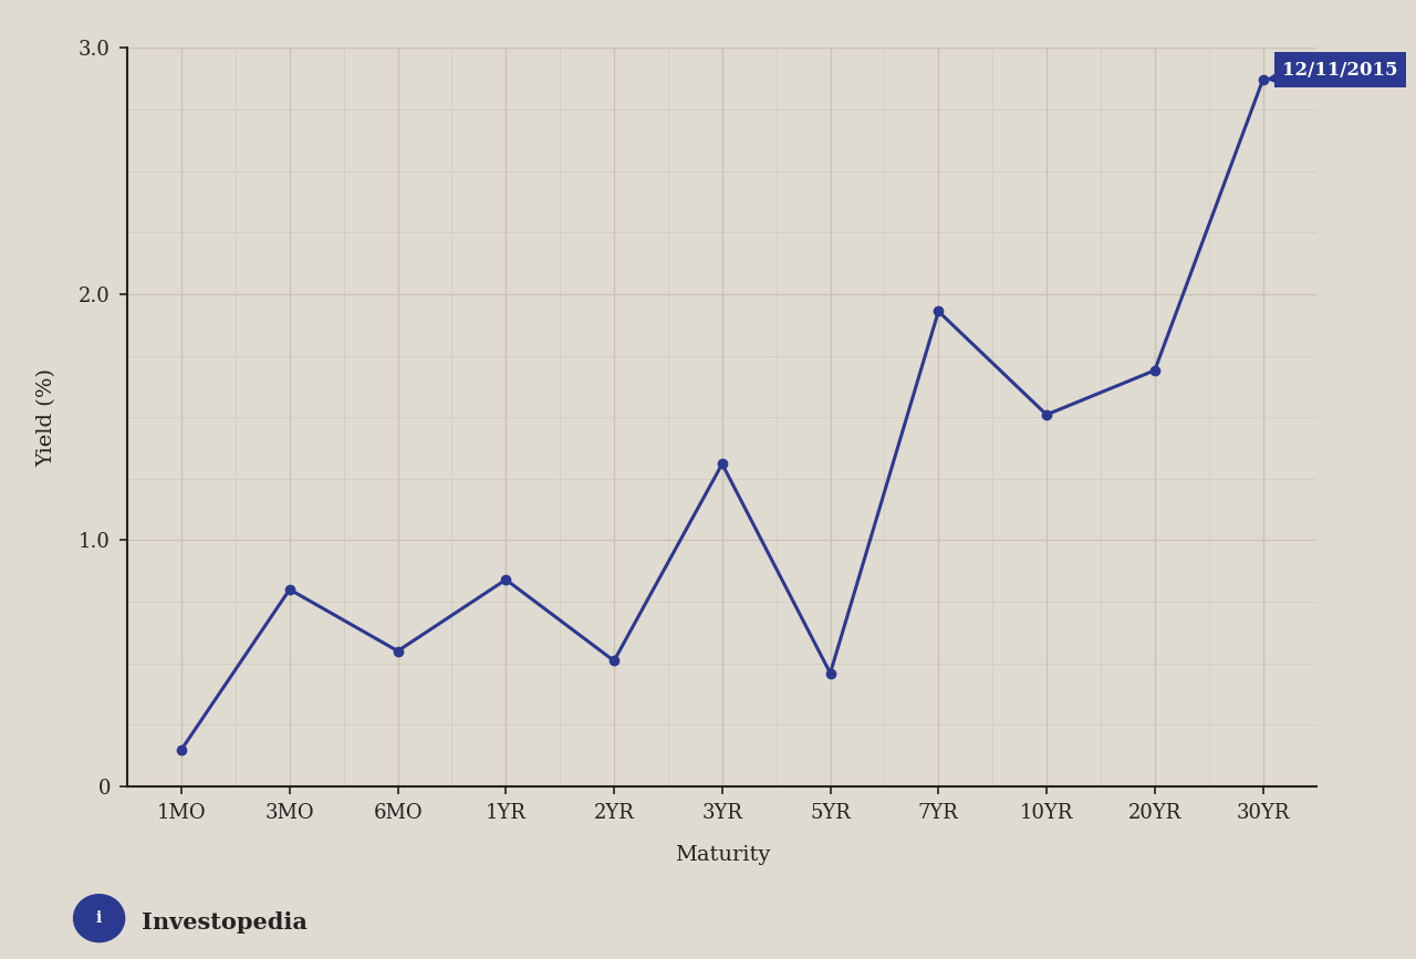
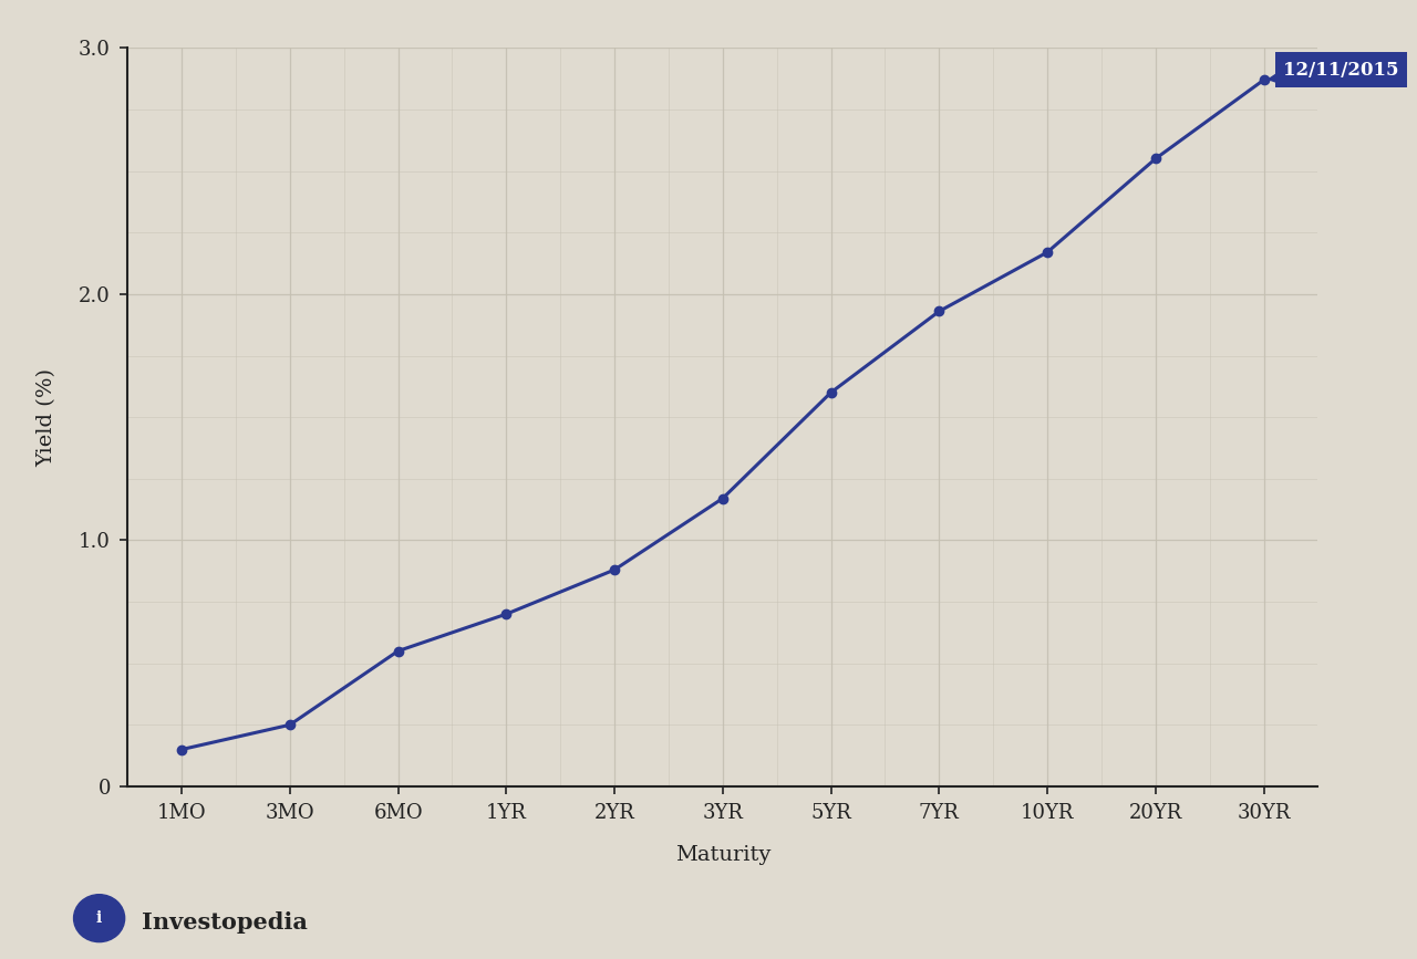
3MO: 0.80 -> 0.25
1YR: 0.84 -> 0.70
2YR: 0.51 -> 0.88
3YR: 1.31 -> 1.17
5YR: 0.46 -> 1.60
10YR: 1.51 -> 2.17
20YR: 1.69 -> 2.55
